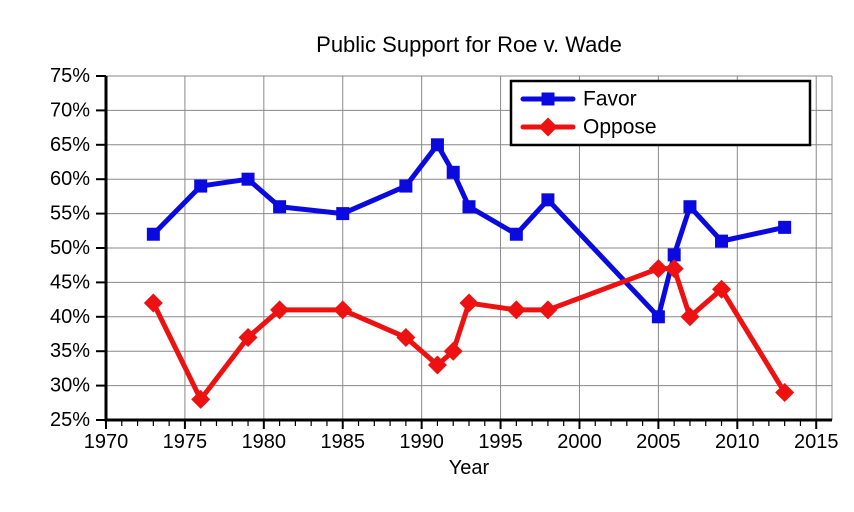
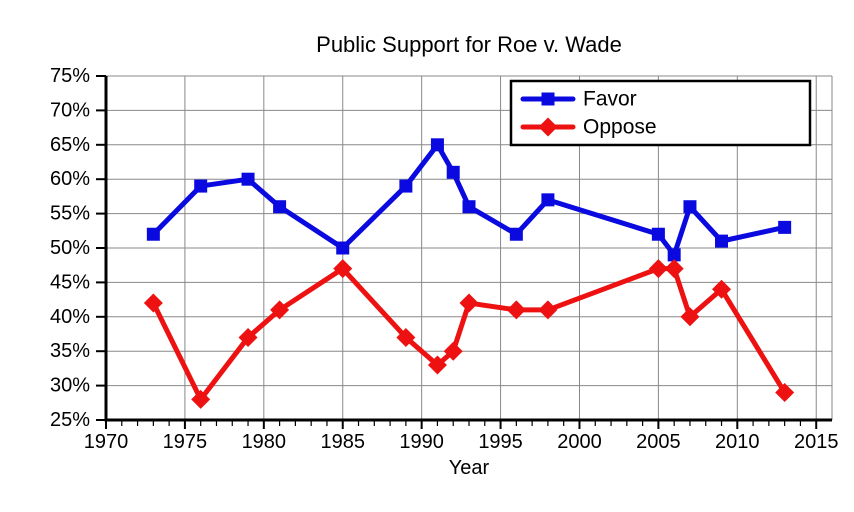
Favor/1985: 55% -> 50%
Oppose/1985: 41% -> 47%
Favor/2005: 40% -> 52%
